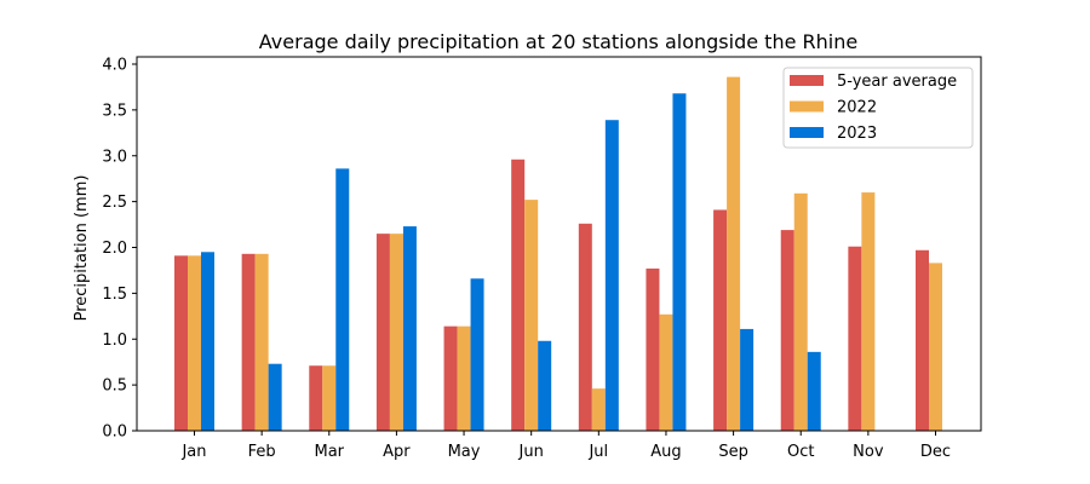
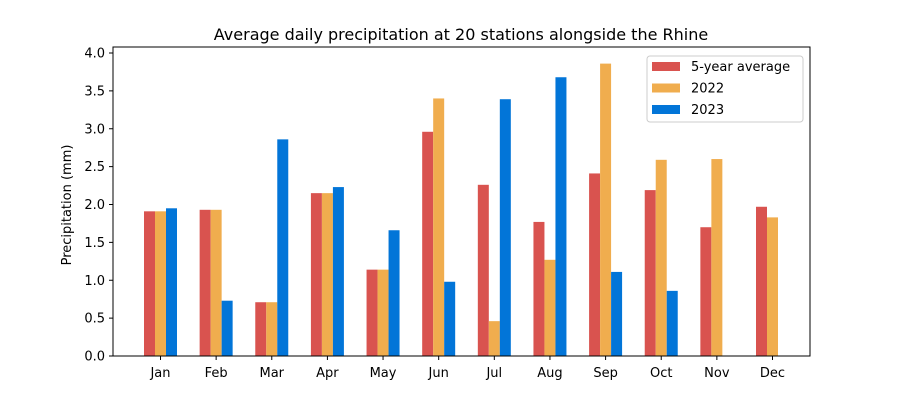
2022/Jun: 2.5 -> 3.4
5-year average/Nov: 2.0 -> 1.7
